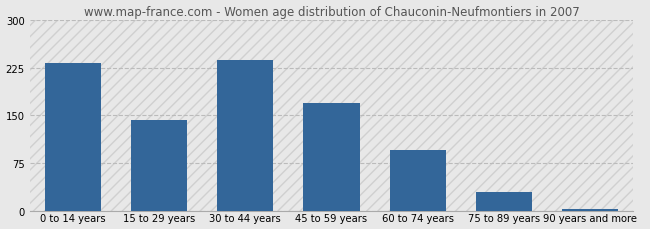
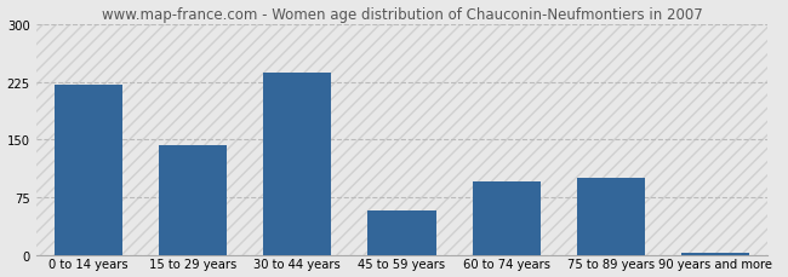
0 to 14 years: 232 -> 222
45 to 59 years: 170 -> 58
75 to 89 years: 30 -> 100
